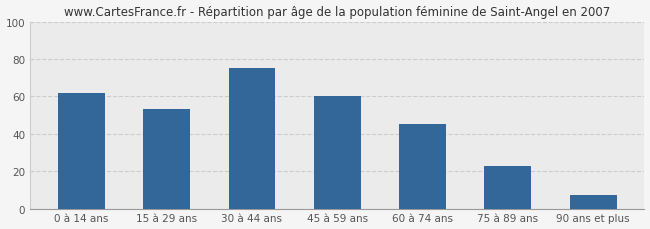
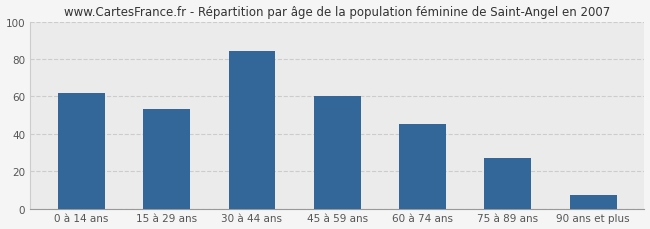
30 à 44 ans: 75 -> 84
75 à 89 ans: 23 -> 27
